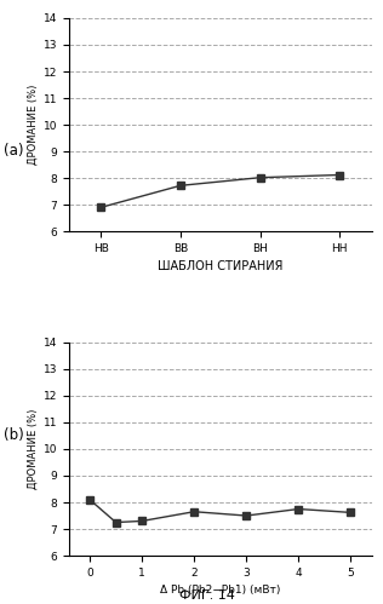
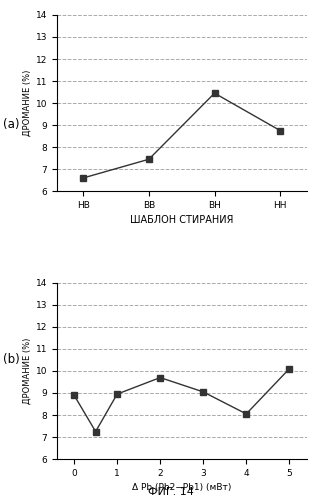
НВ: 6.90 -> 6.60
ВВ: 7.72 -> 7.45
ВН: 8.02 -> 10.45
НН: 8.12 -> 8.75
0: 8.10 -> 8.90
1: 7.30 -> 8.95
2: 7.65 -> 9.70
3: 7.50 -> 9.05
4: 7.75 -> 8.05
5: 7.62 -> 10.10
